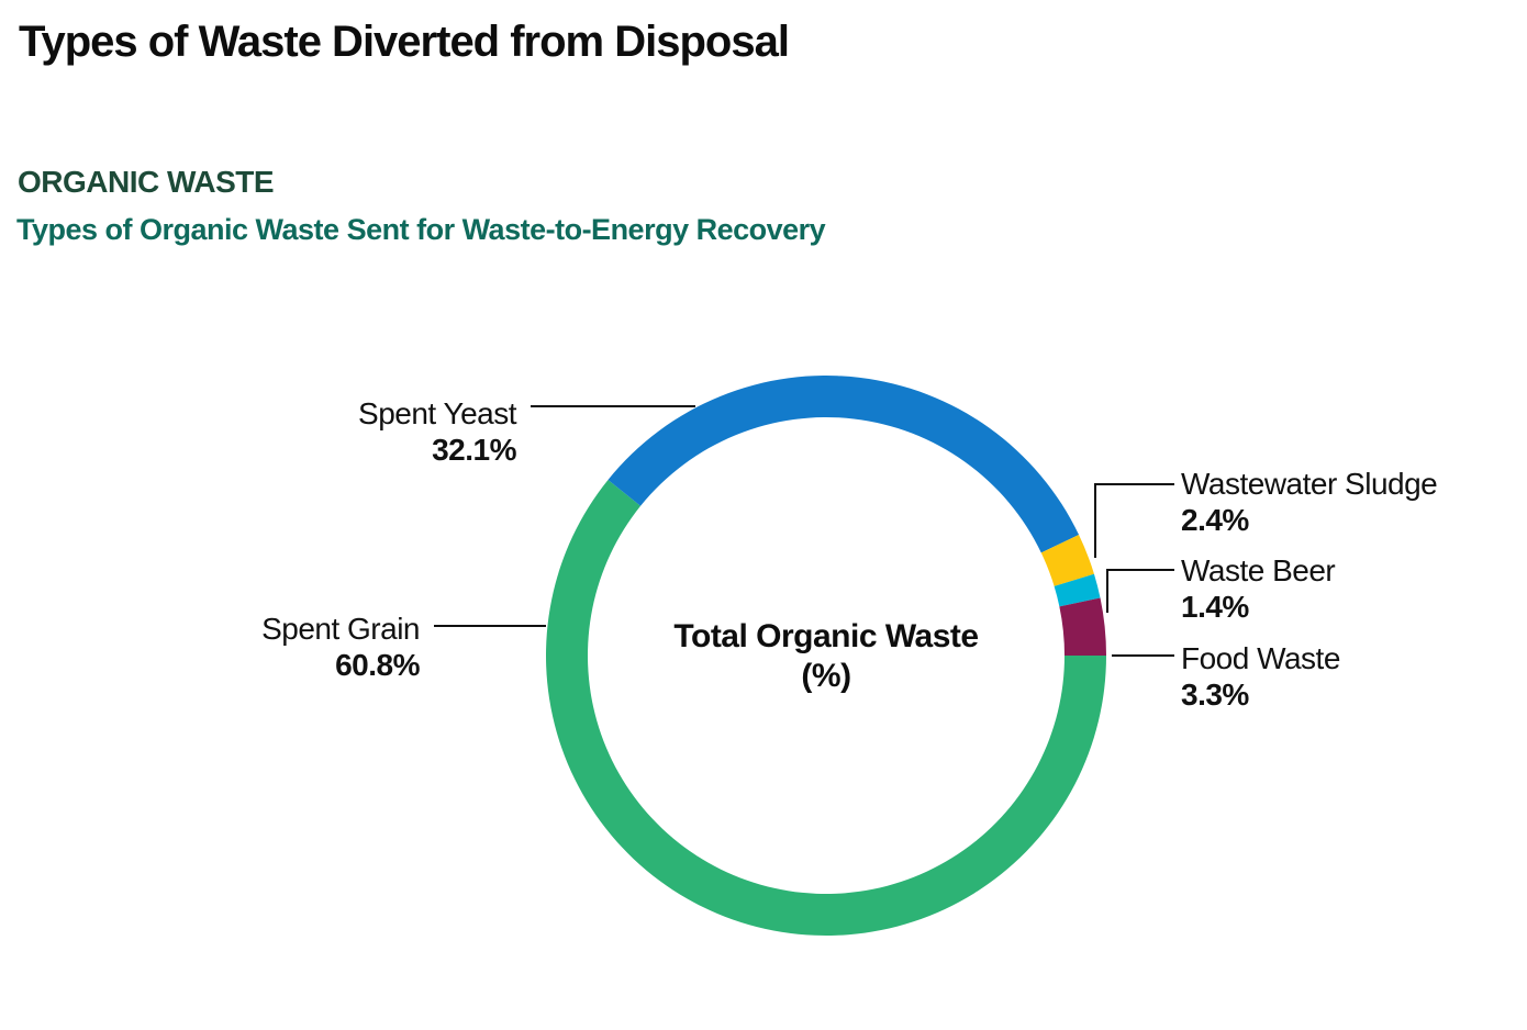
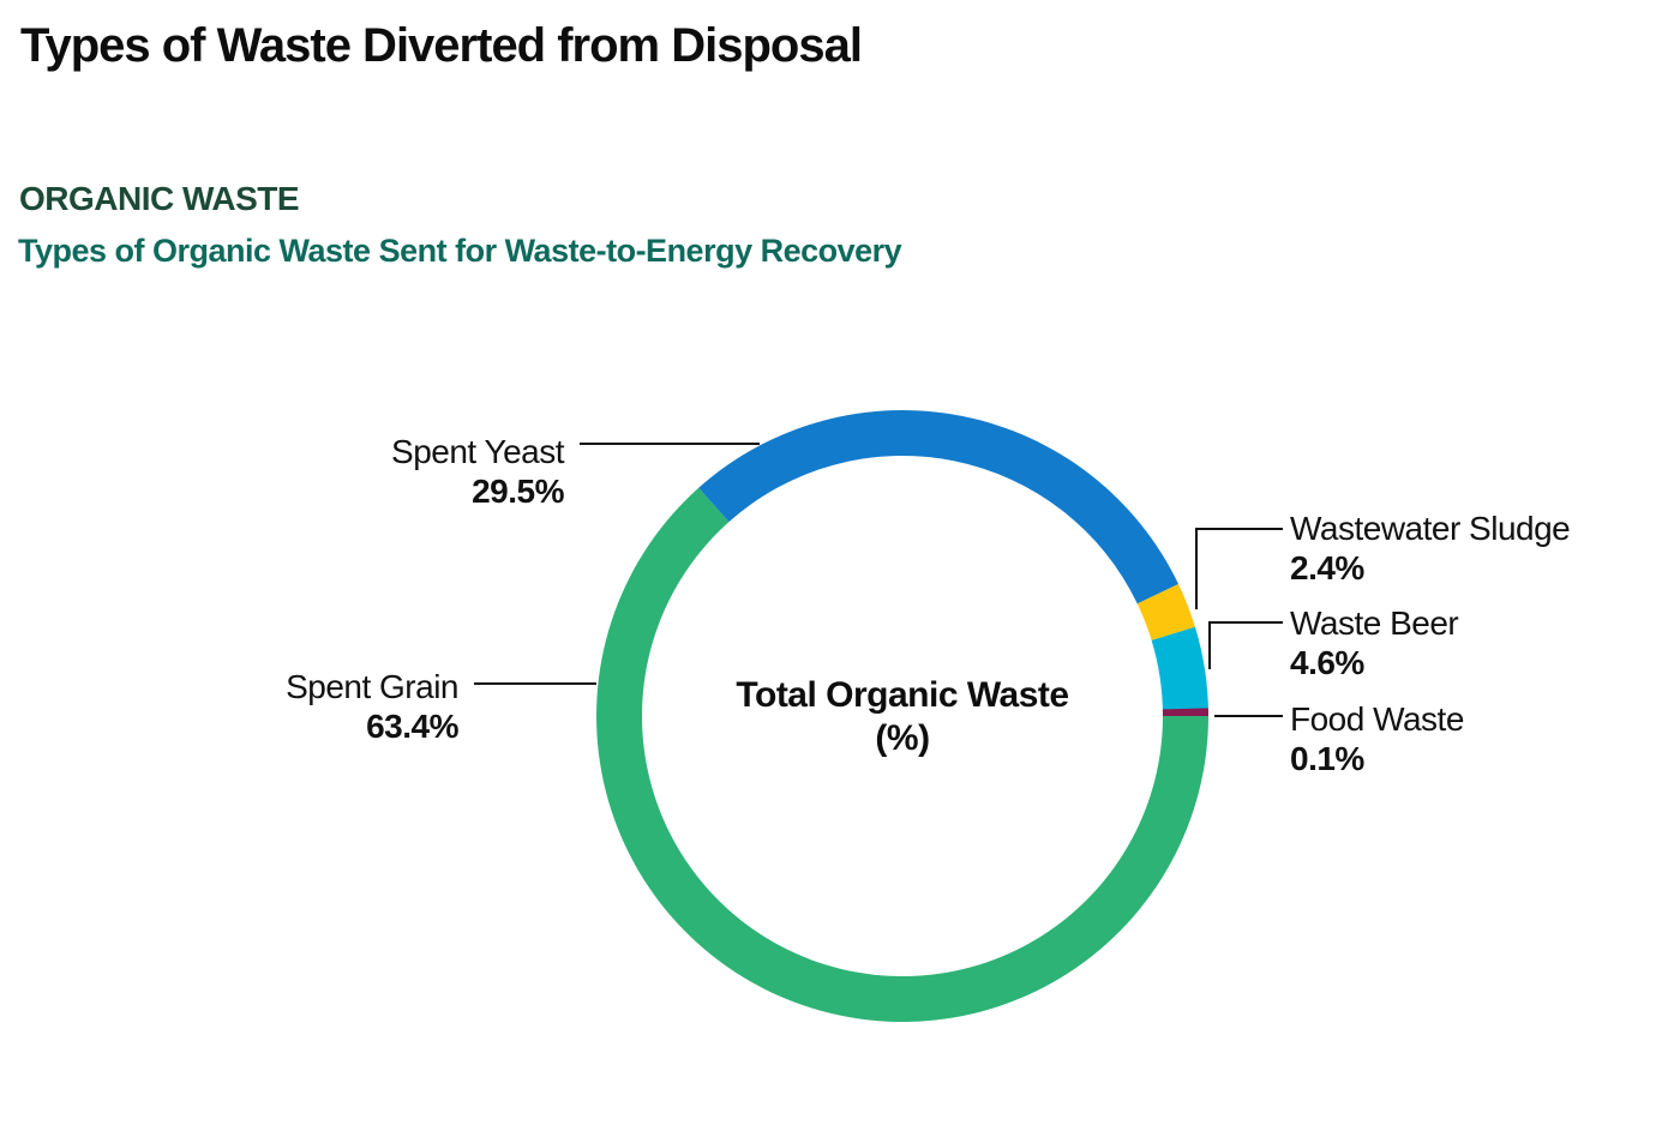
Spent Grain: 60.8% -> 63.4%
Spent Yeast: 32.1% -> 29.5%
Waste Beer: 1.4% -> 4.6%
Food Waste: 3.3% -> 0.1%
